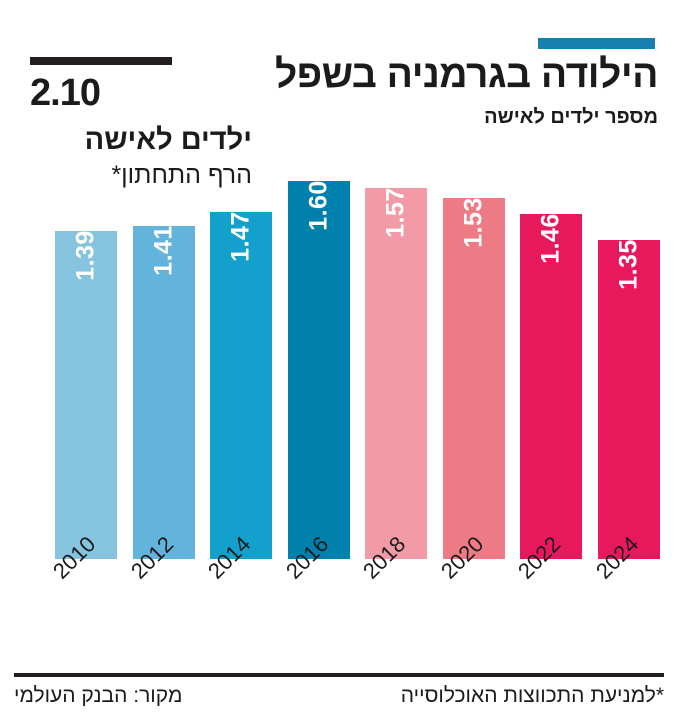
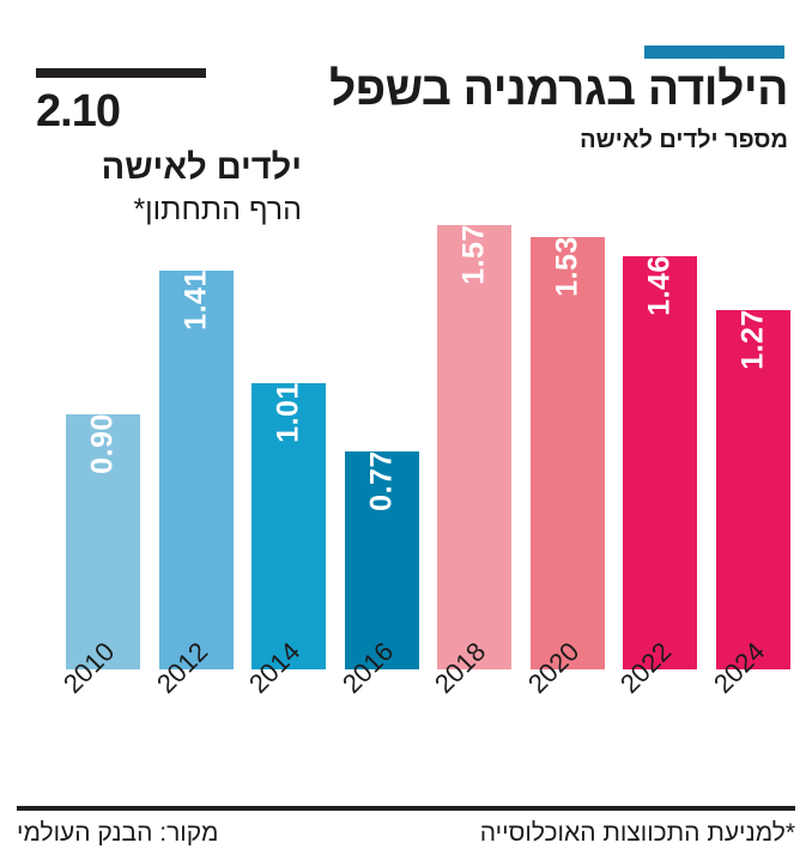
2010: 1.39 -> 0.90
2014: 1.47 -> 1.01
2016: 1.60 -> 0.77
2024: 1.35 -> 1.27
